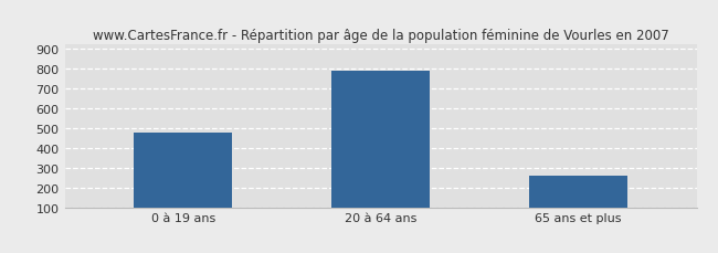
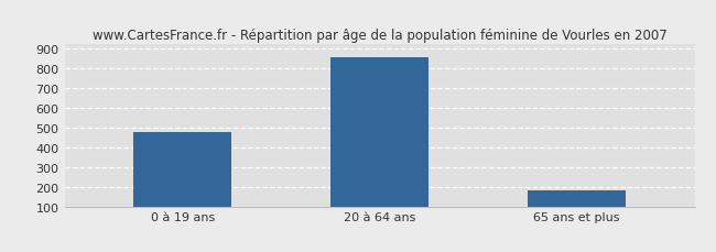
20 à 64 ans: 790 -> 860
65 ans et plus: 260 -> 180
